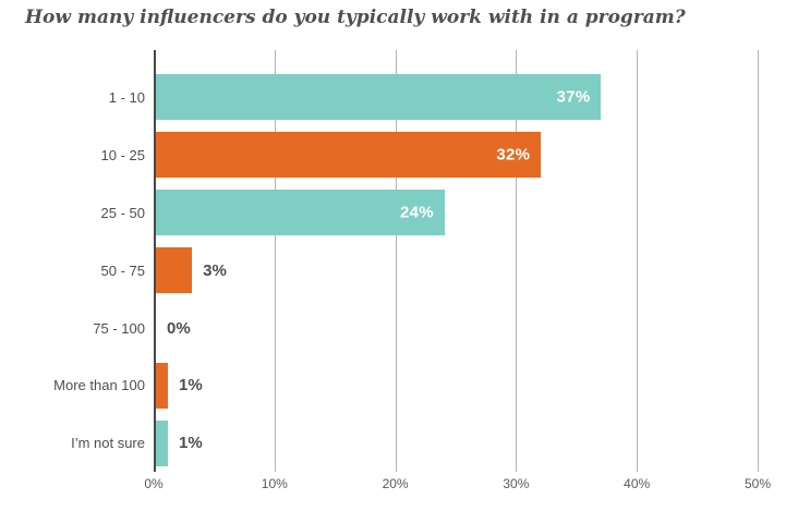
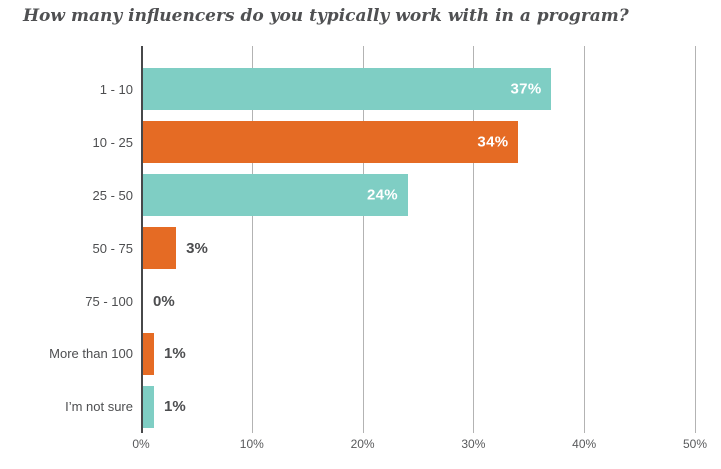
10 - 25: 32% -> 34%
